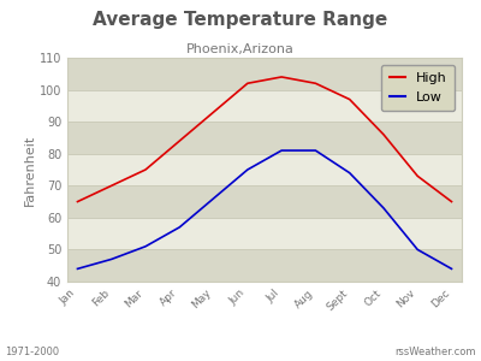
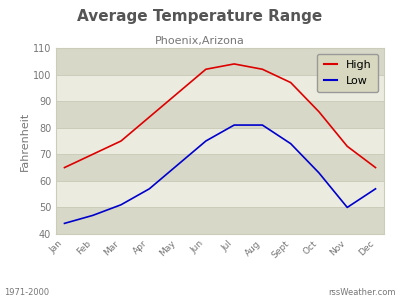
Low/Dec: 44 -> 57
